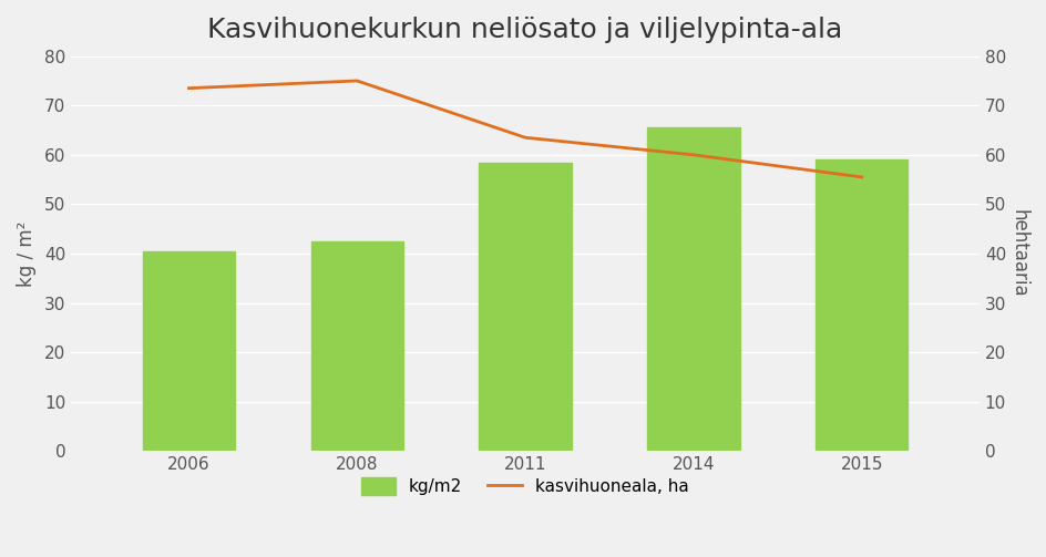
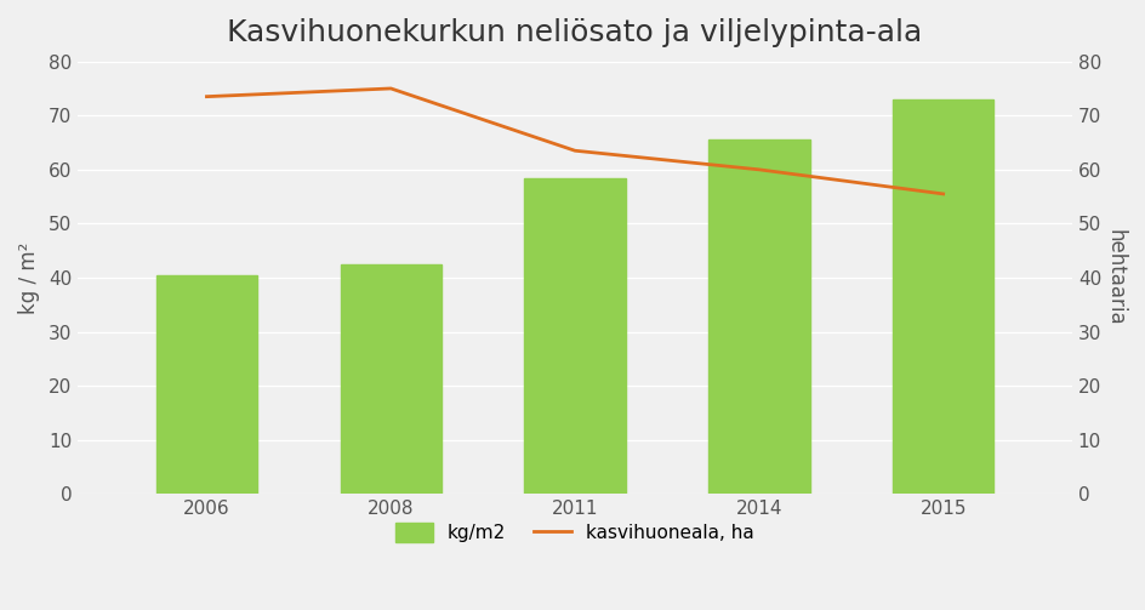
kg/m2/2015: 59.0 -> 73.0
